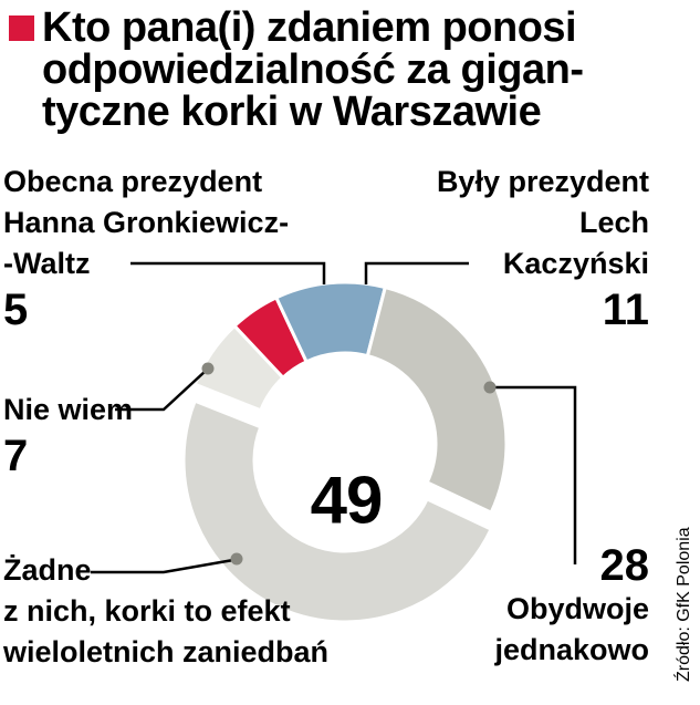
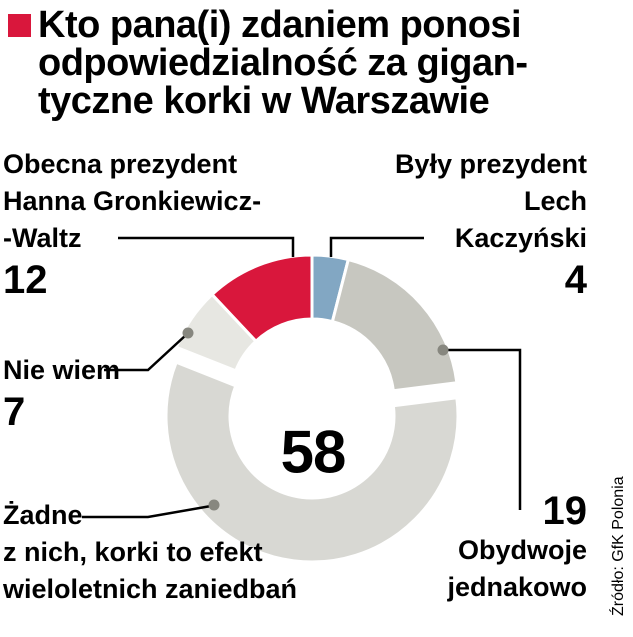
Obecna prezydent Hanna Gronkiewicz--Waltz: 5 -> 12
Były prezydent Lech Kaczyński: 11 -> 4
Obydwoje jednakowo: 28 -> 19
Żadne z nich, korki to efekt wieloletnich zaniedbań: 49 -> 58
